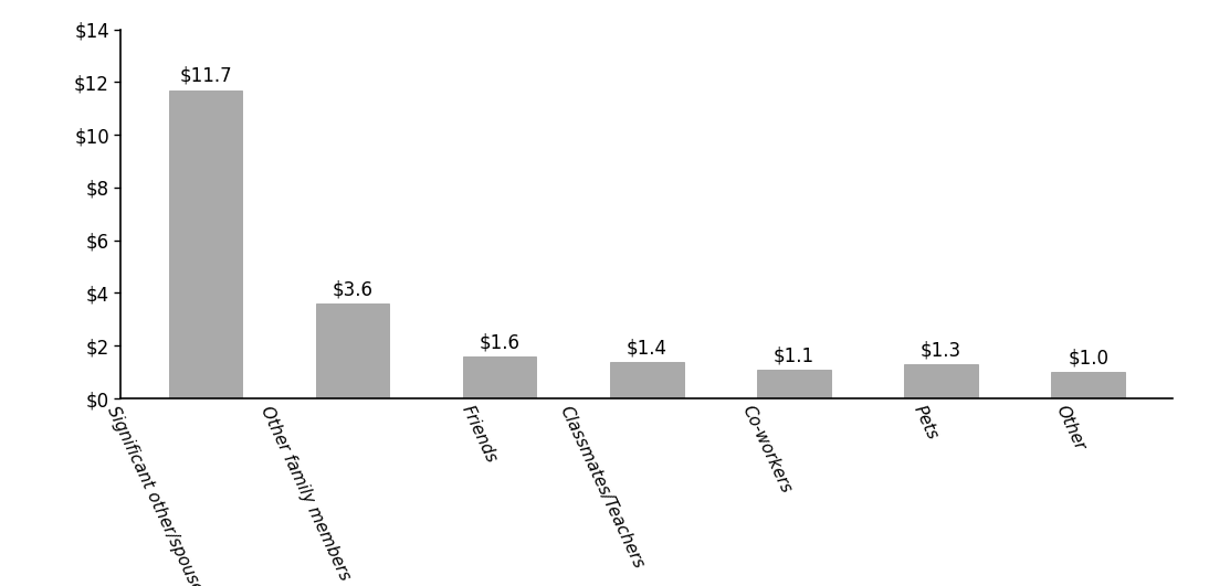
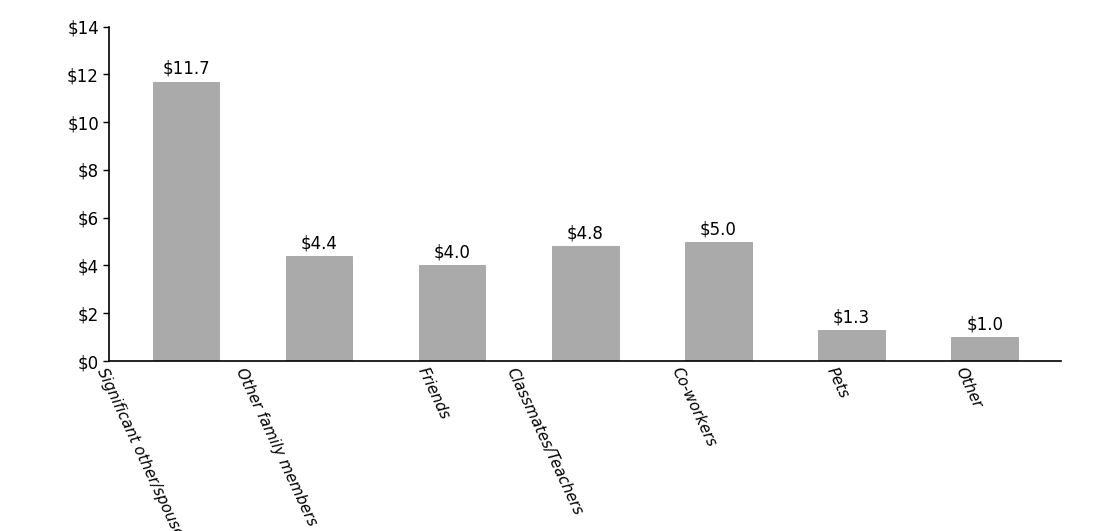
Other family members: $3.6 -> $4.4
Friends: $1.6 -> $4.0
Classmates/Teachers: $1.4 -> $4.8
Co-workers: $1.1 -> $5.0
